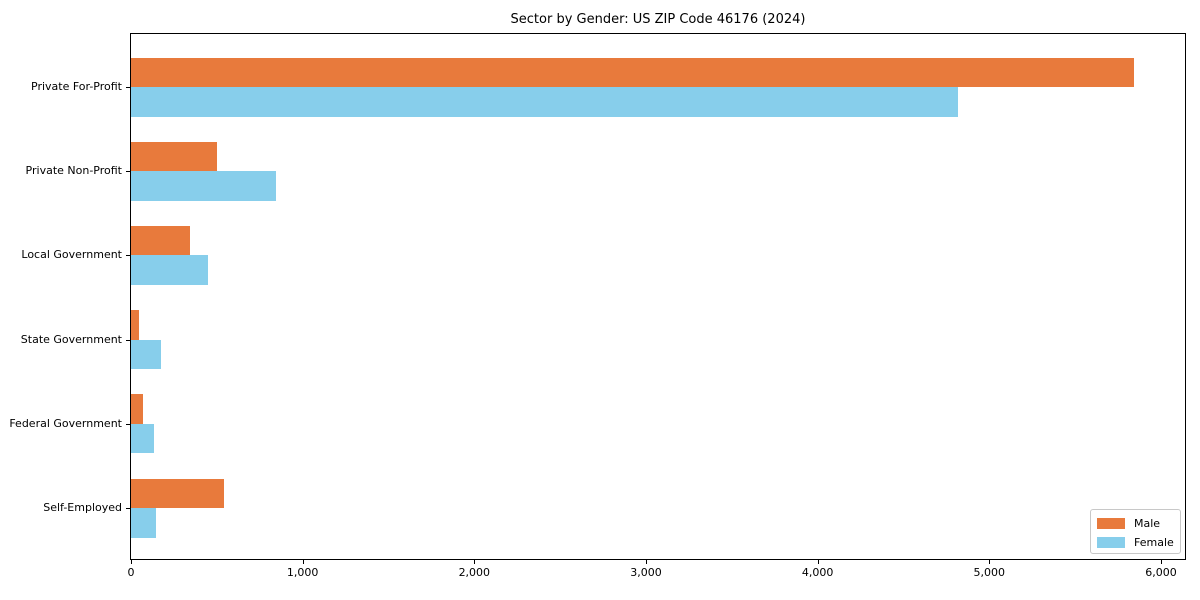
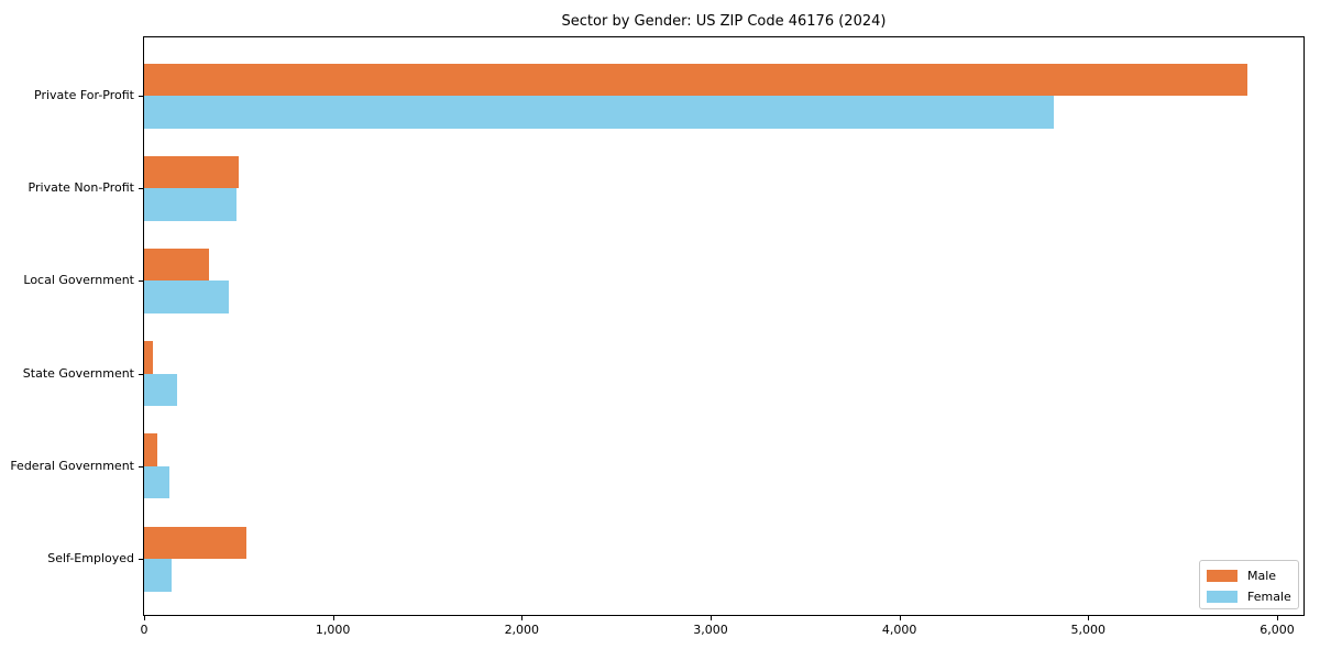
Female/Private Non-Profit: 840 -> 490
